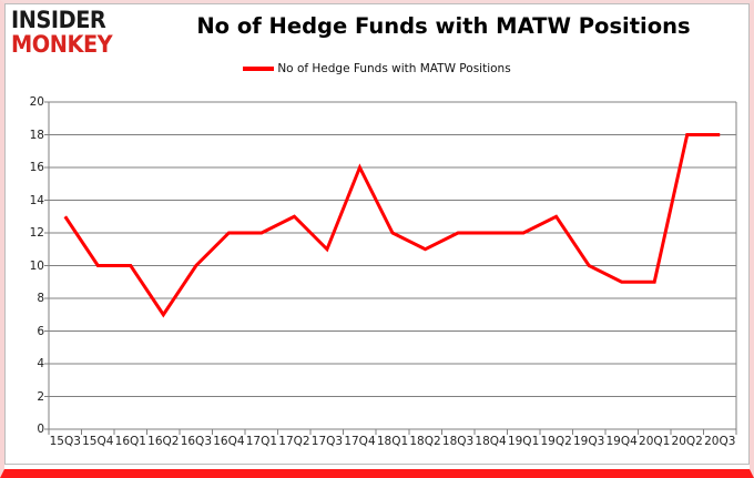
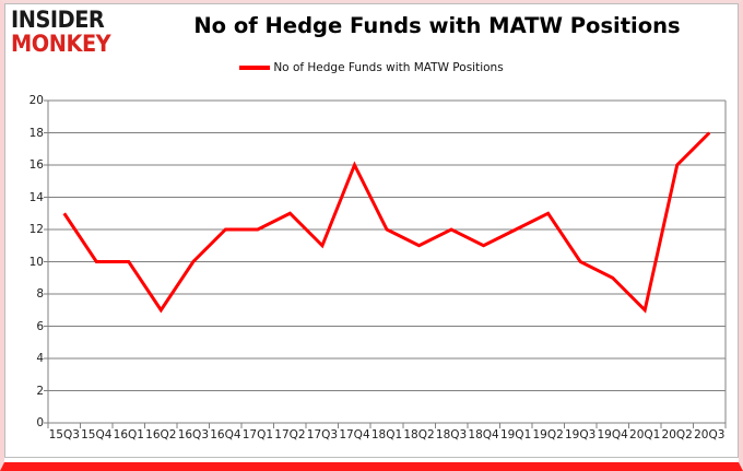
18Q4: 12 -> 11
20Q1: 9 -> 7
20Q2: 18 -> 16
